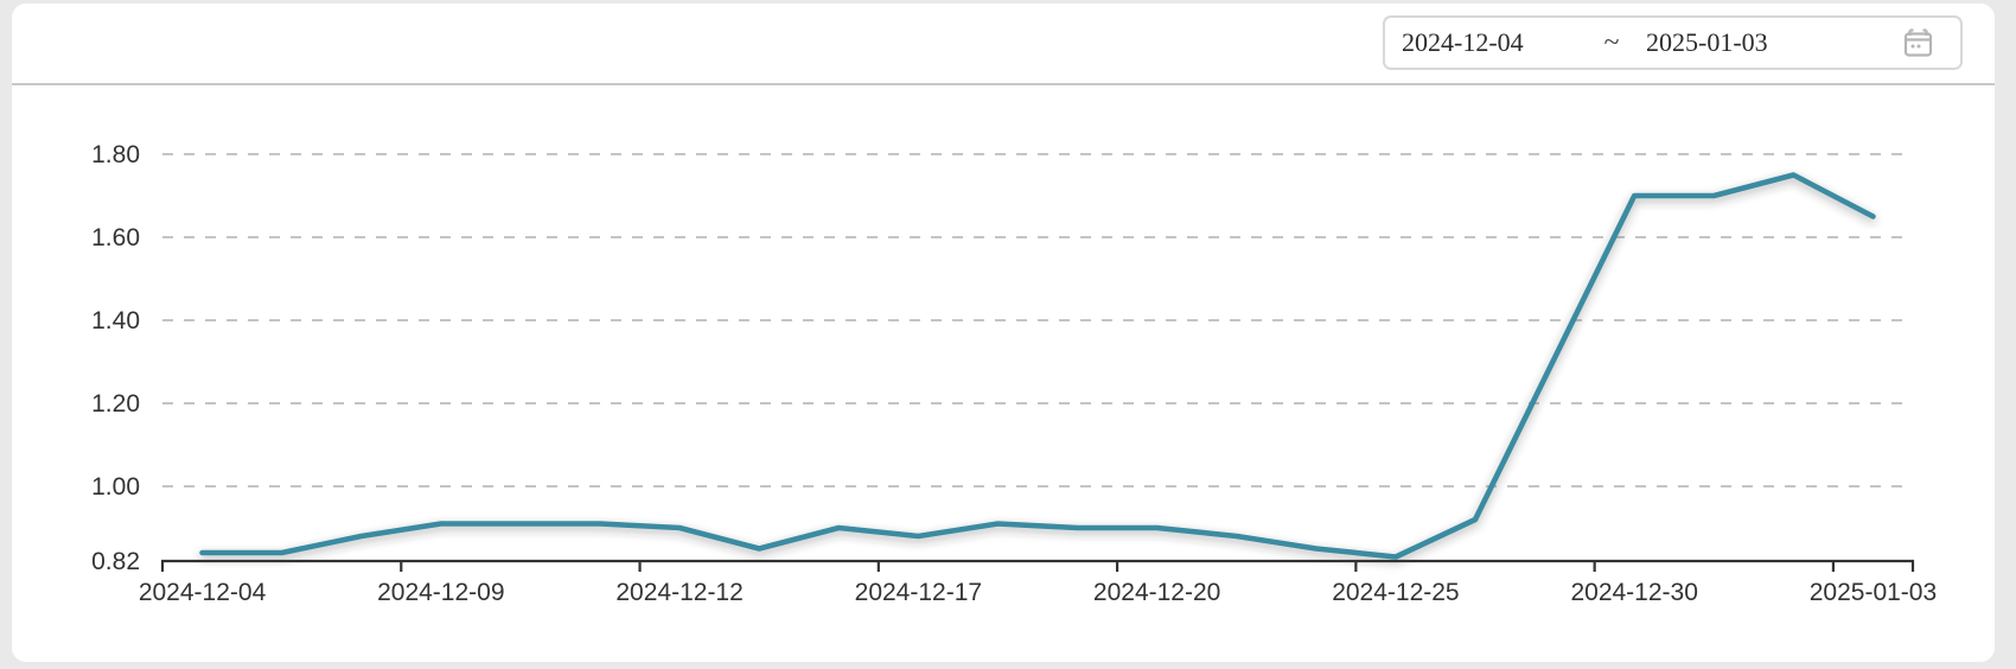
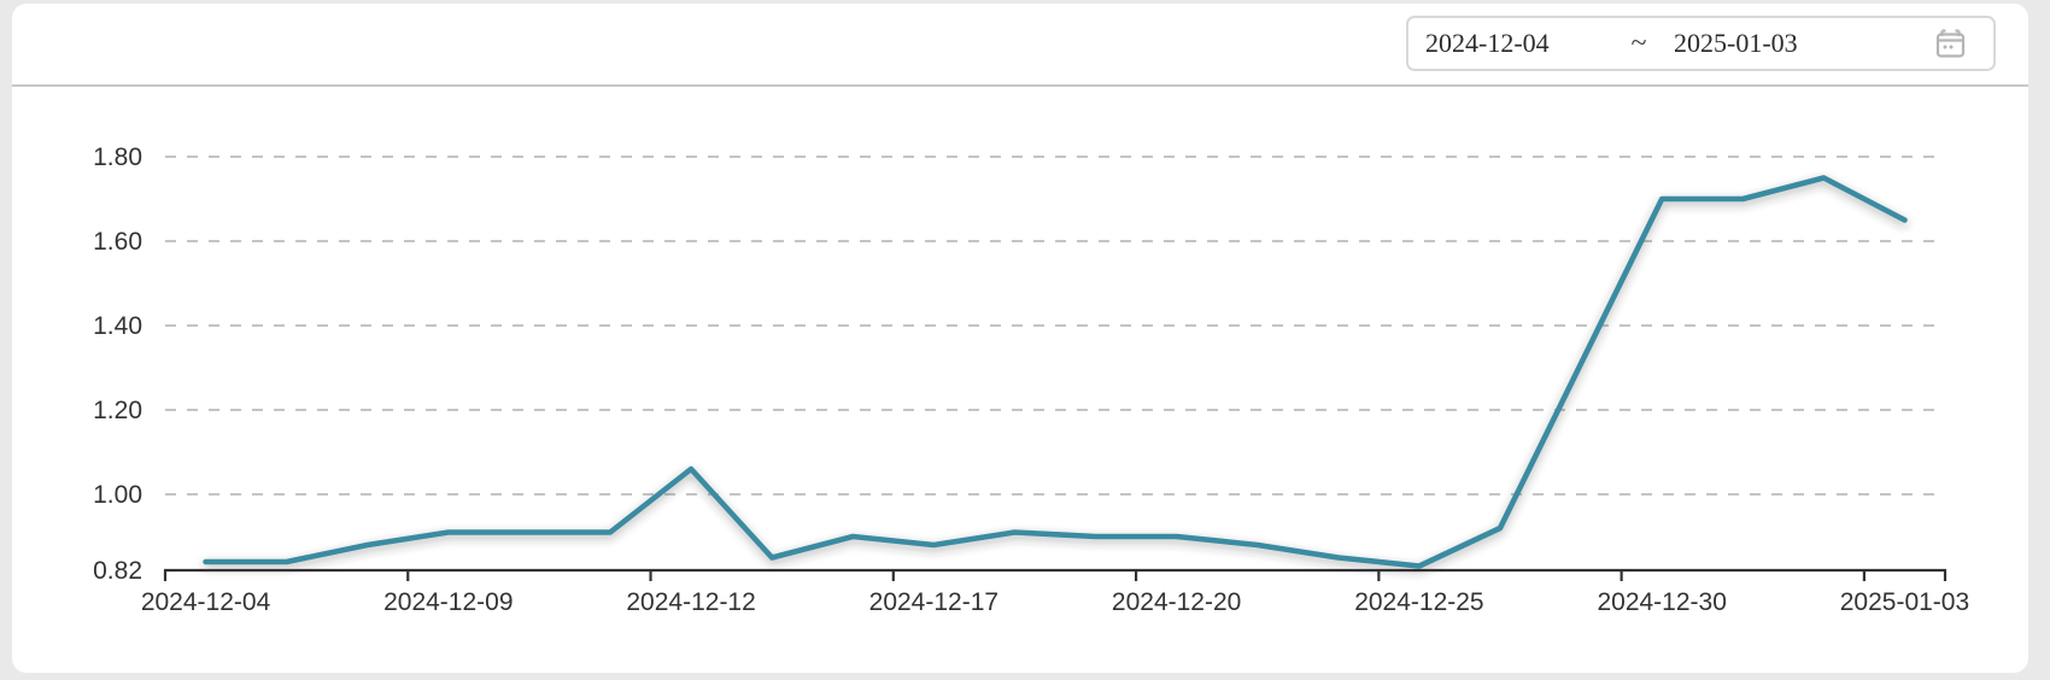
2024-12-12: 0.90 -> 1.06
